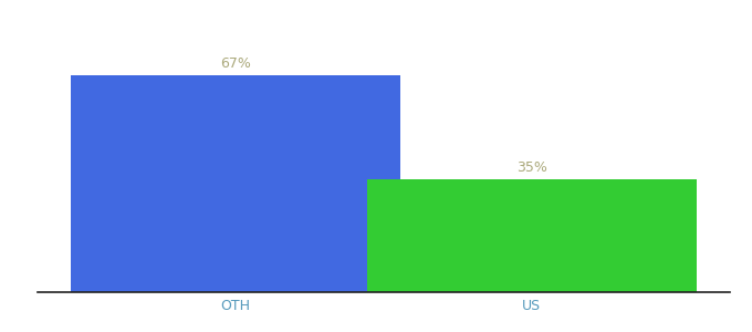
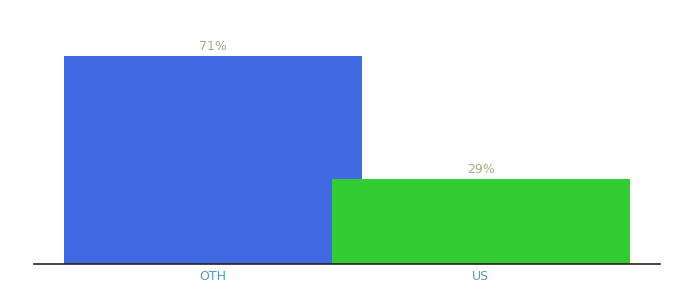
OTH: 67% -> 71%
US: 35% -> 29%
